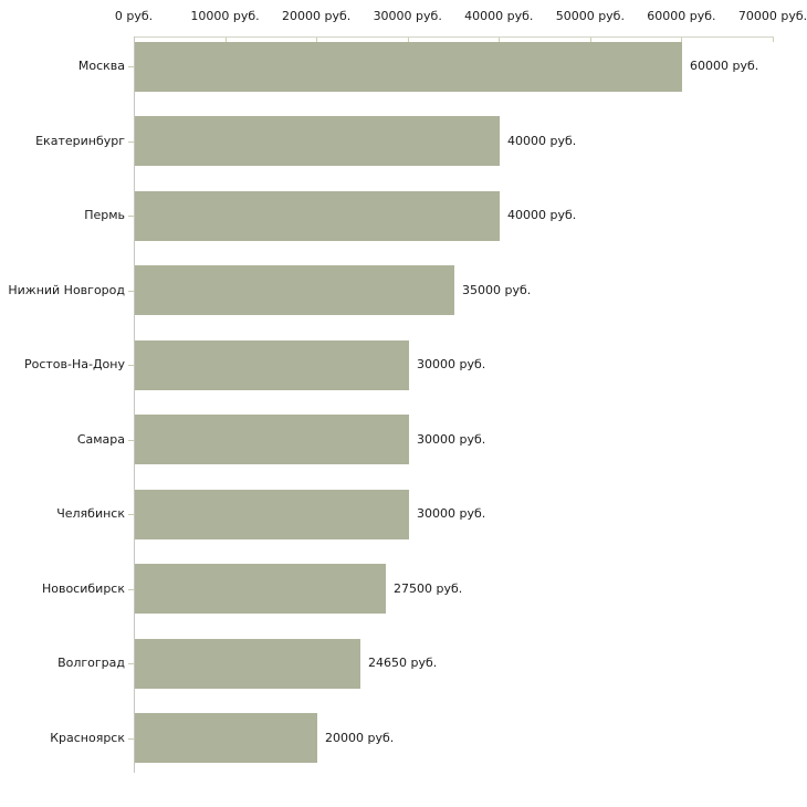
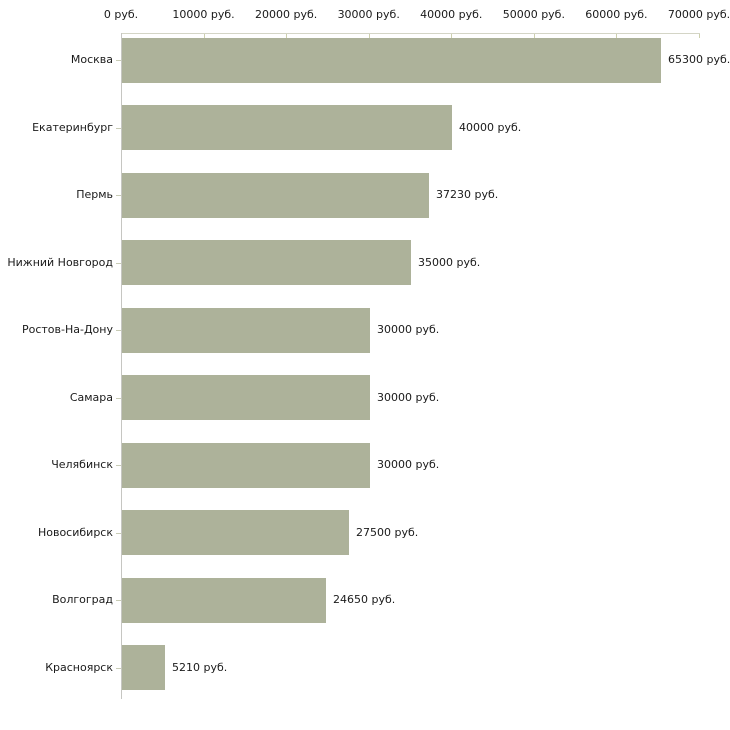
Москва: 60000 -> 65300
Пермь: 40000 -> 37230
Красноярск: 20000 -> 5210
